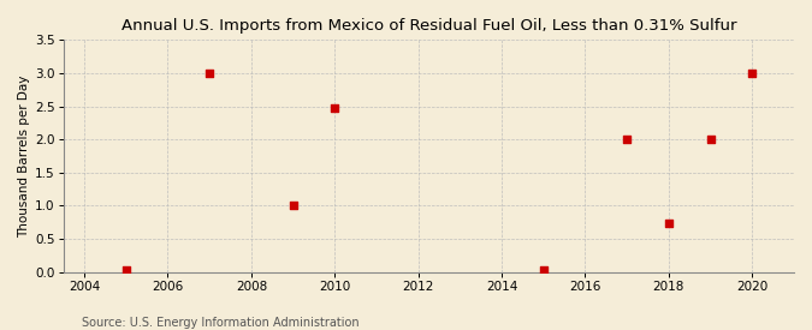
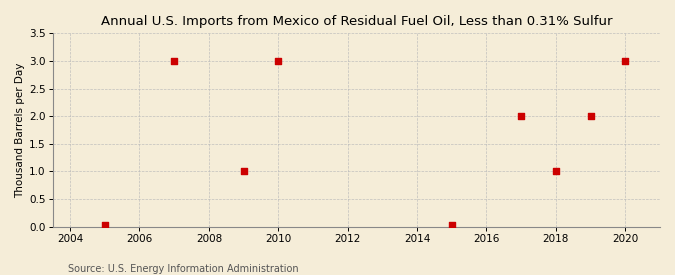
2010: 2.48 -> 3.00
2018: 0.74 -> 1.00
